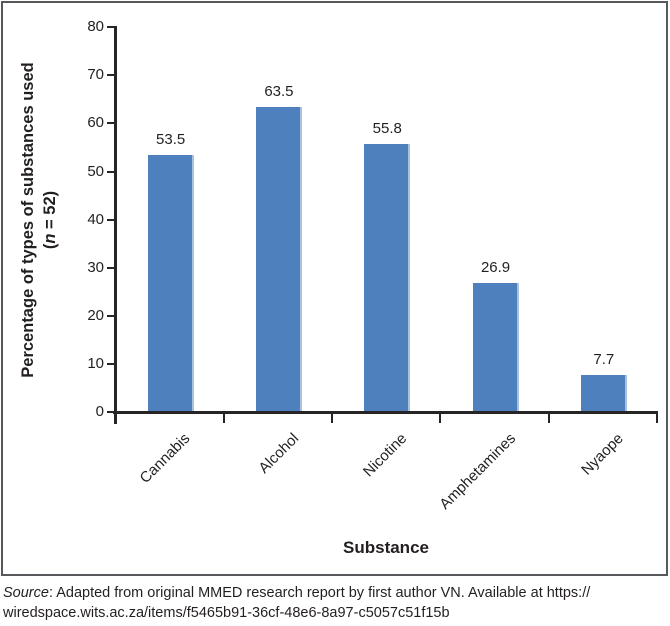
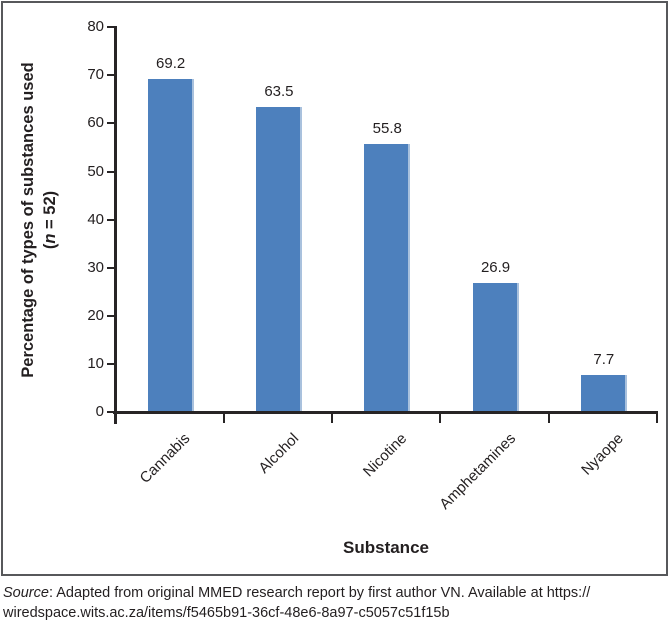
Cannabis: 53.5 -> 69.2
